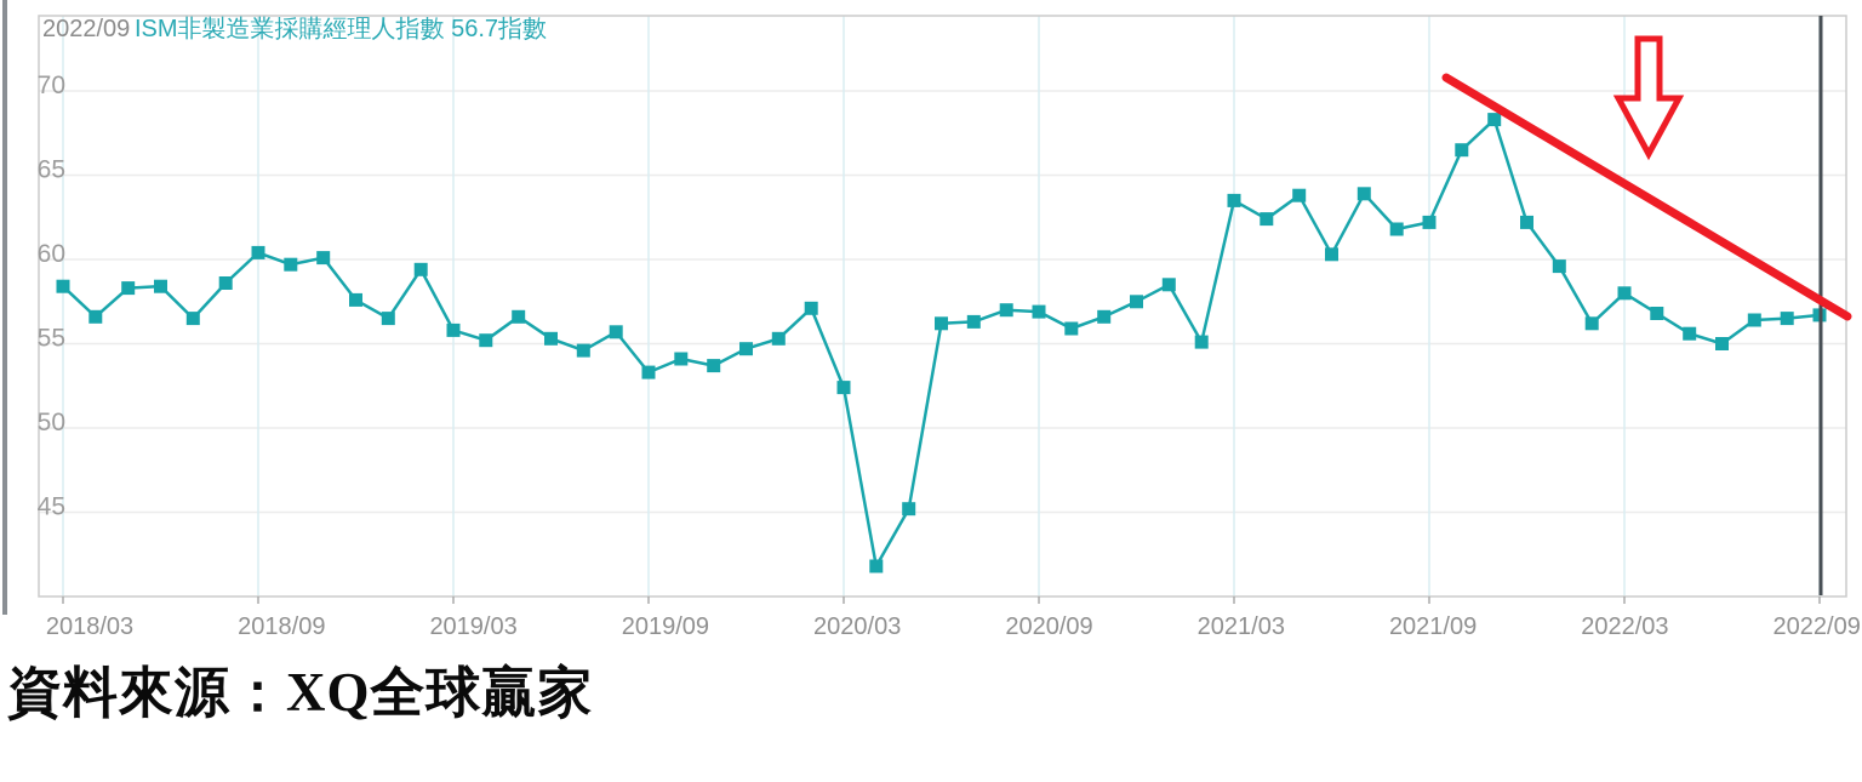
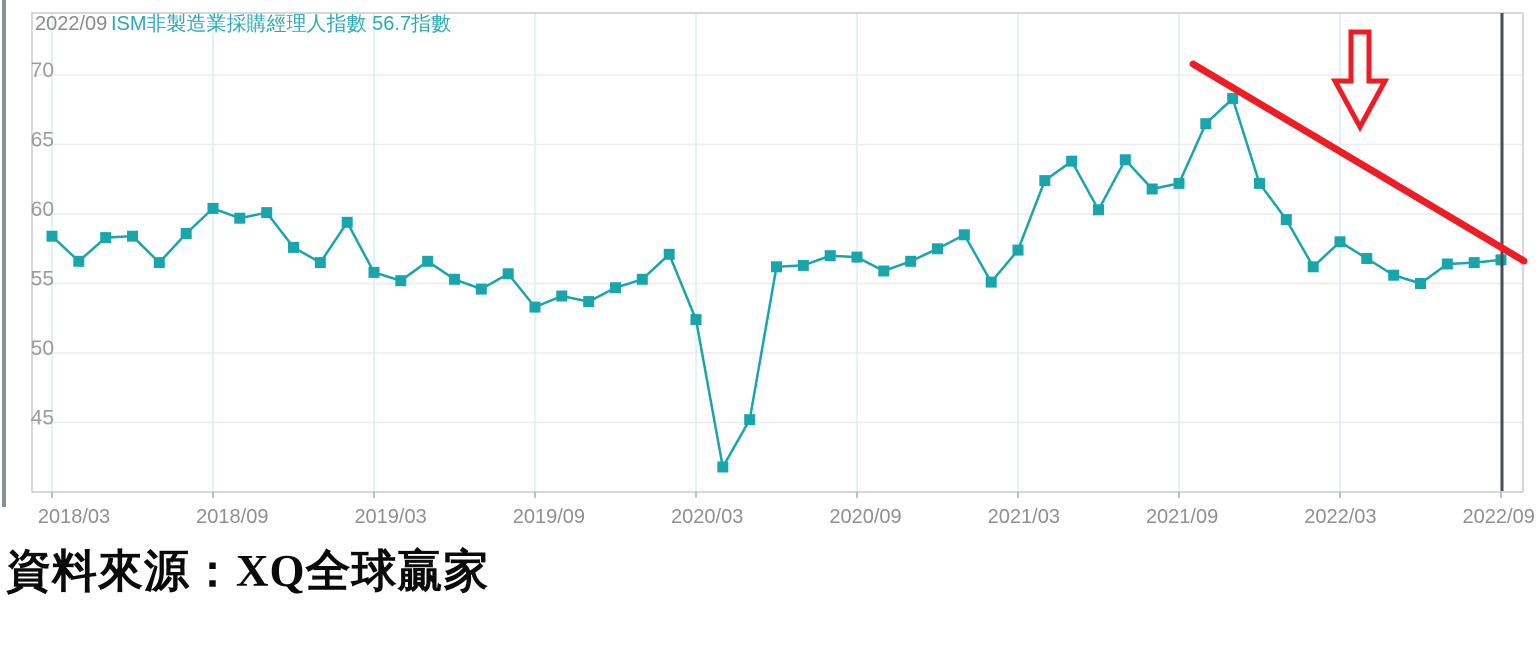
2021/03: 63.5 -> 57.4
